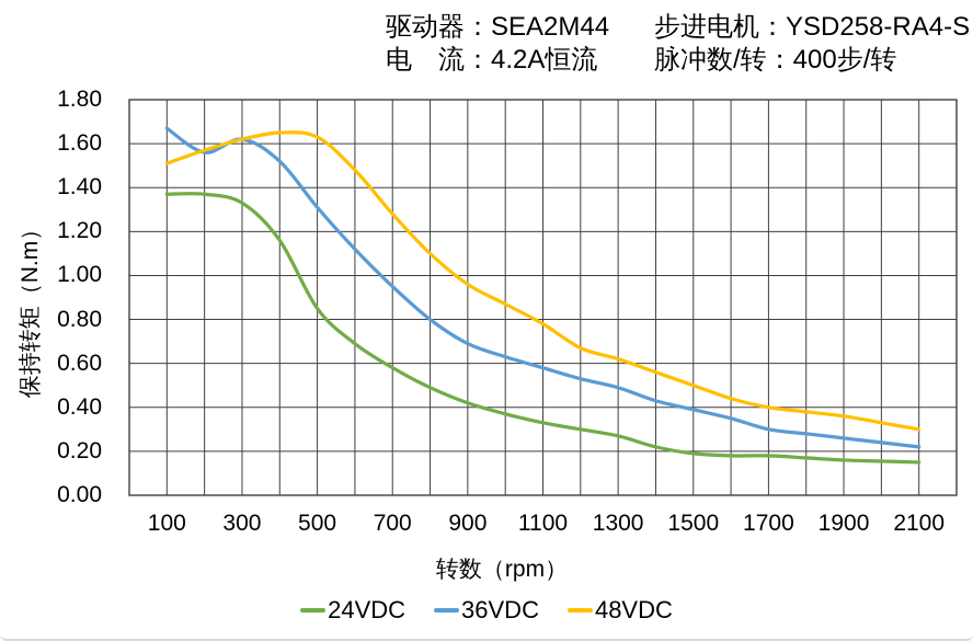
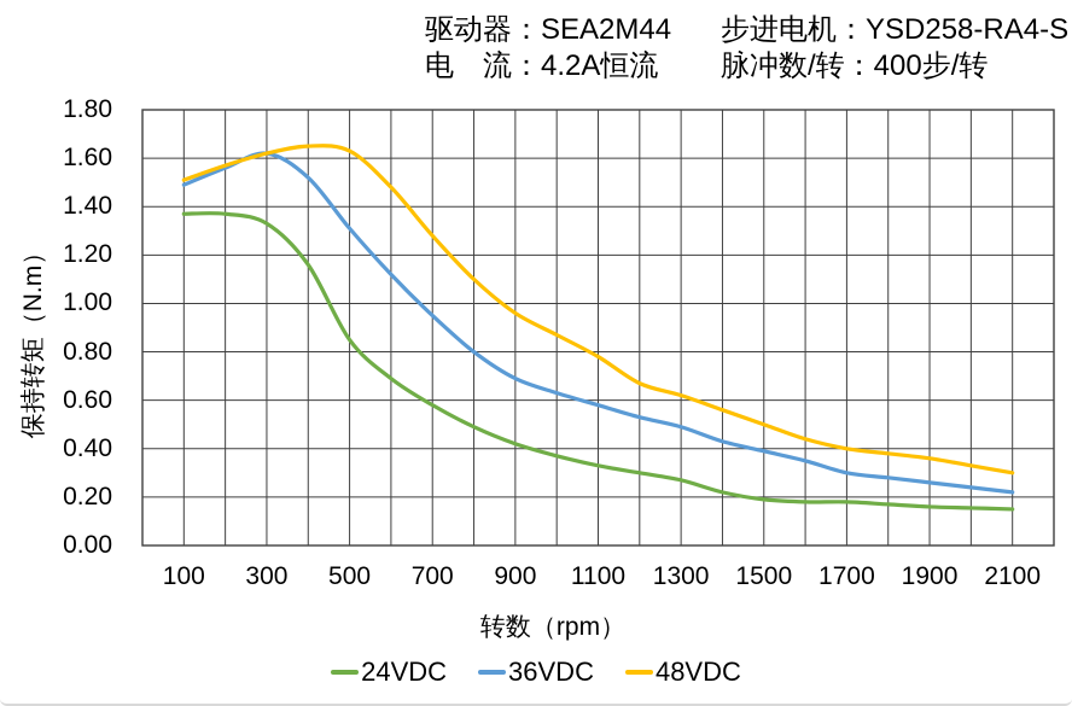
36VDC/100: 1.67 -> 1.49
